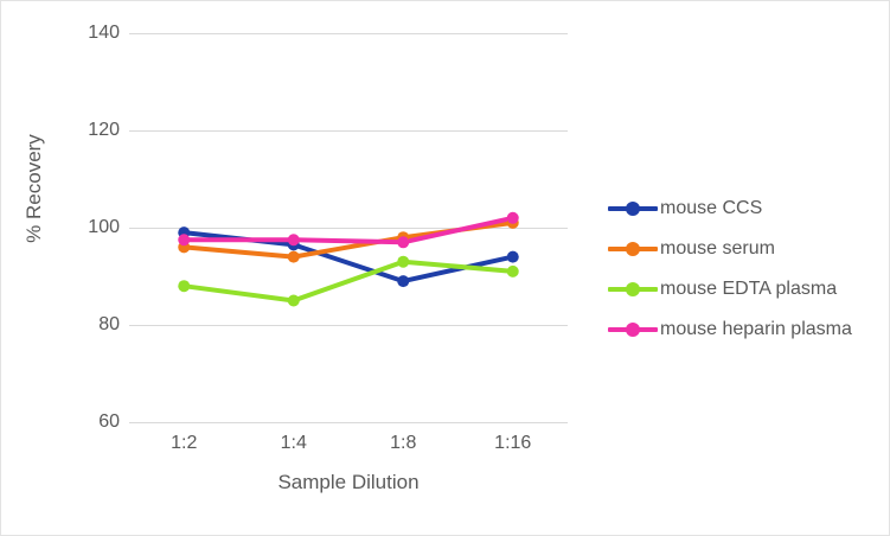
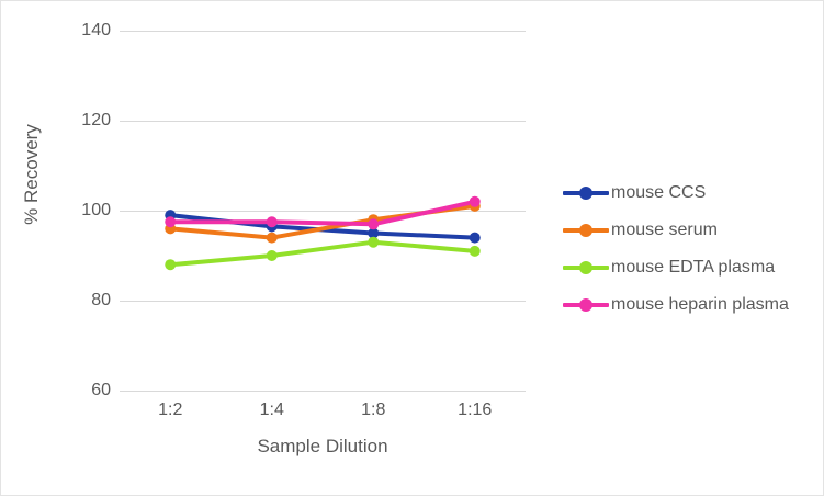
mouse EDTA plasma/1:4: 85 -> 90
mouse CCS/1:8: 89 -> 95
